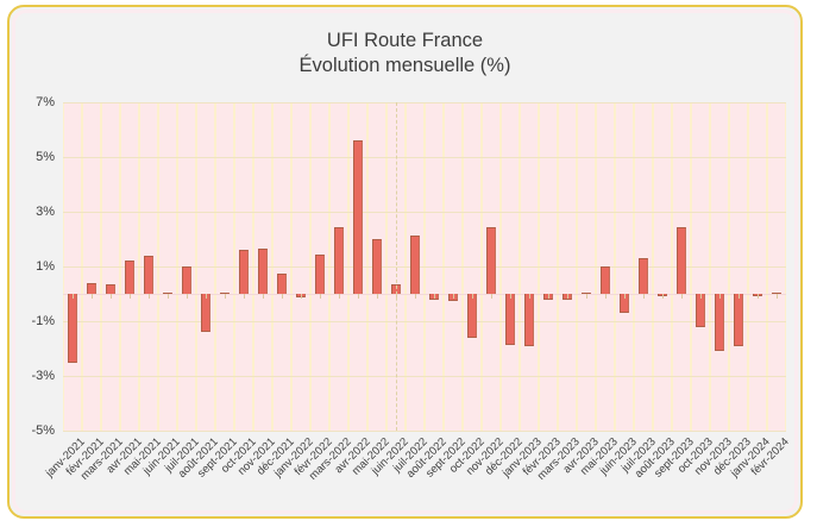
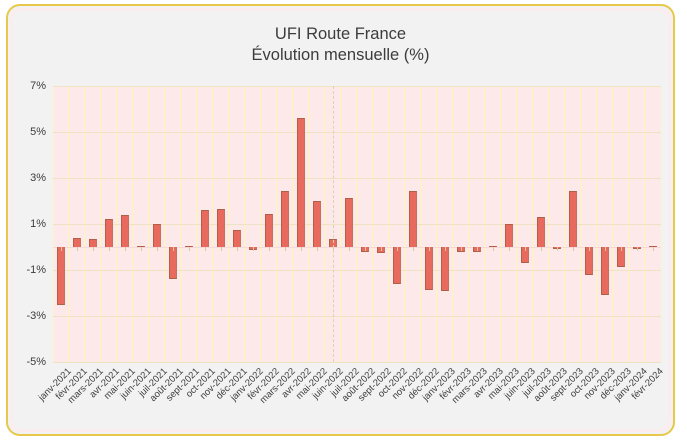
déc-2023: -1.9% -> -0.8%
